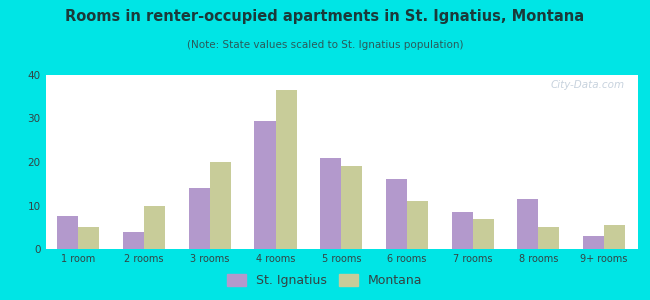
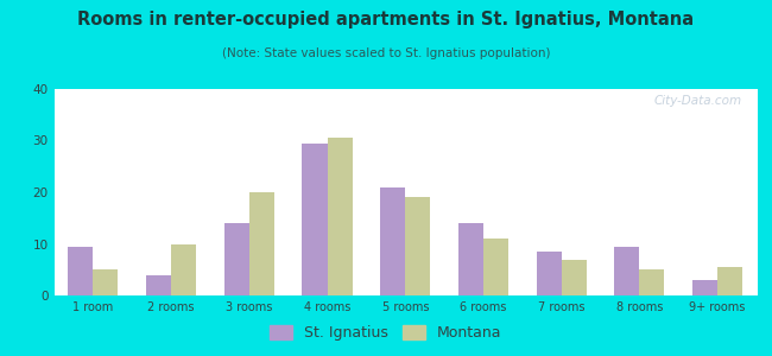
St. Ignatius/1 room: 7.5 -> 9.5
Montana/4 rooms: 36.5 -> 30.5
St. Ignatius/6 rooms: 16.0 -> 14.0
St. Ignatius/8 rooms: 11.5 -> 9.5
